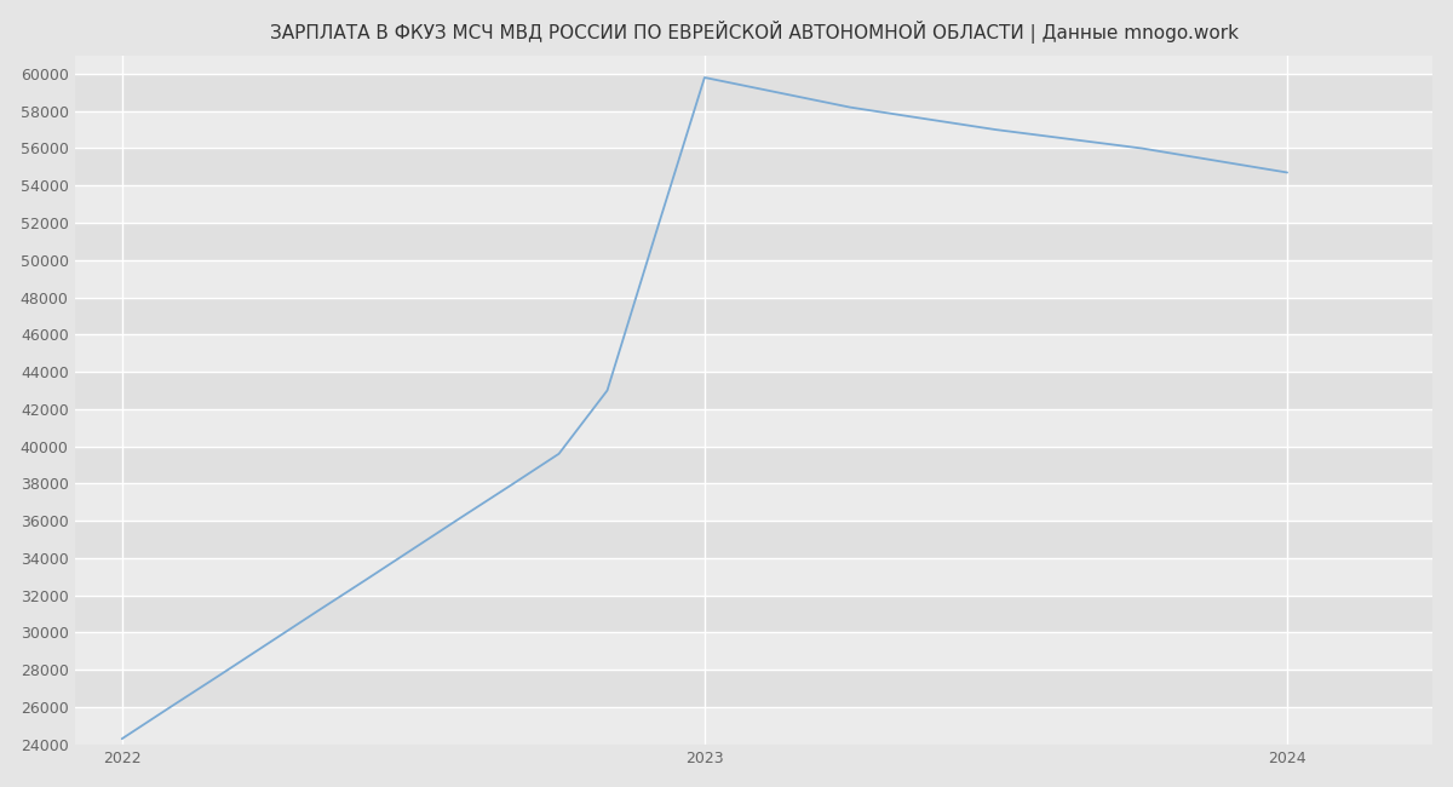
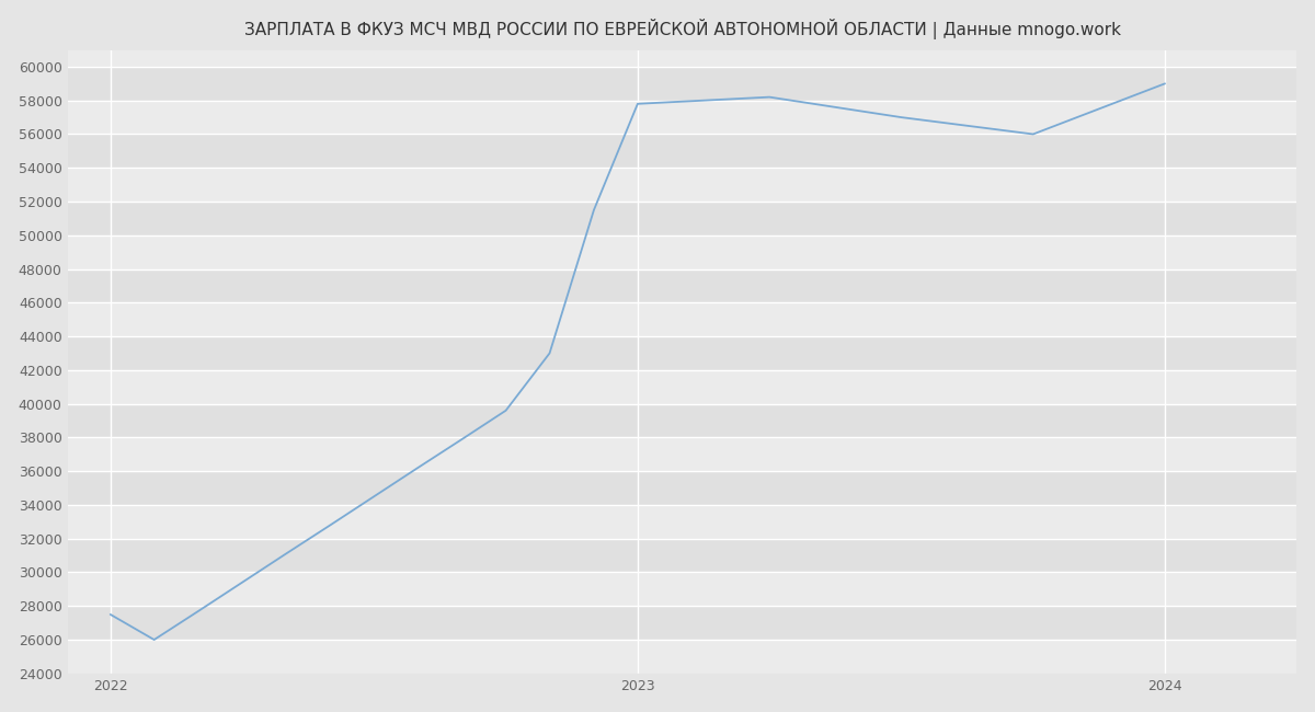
2022: 24300 -> 27500
2023: 59800 -> 57800
2024: 54700 -> 59000
